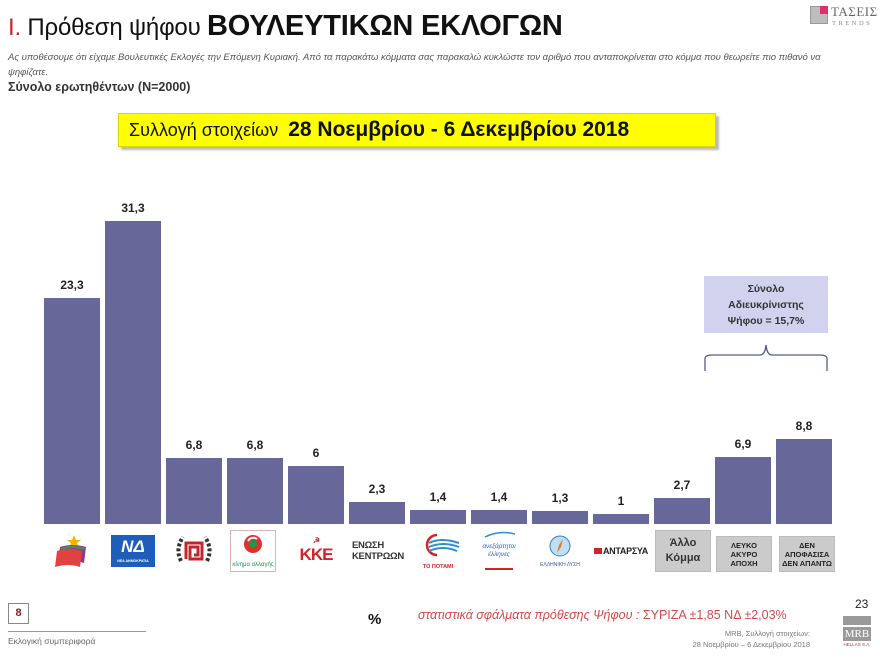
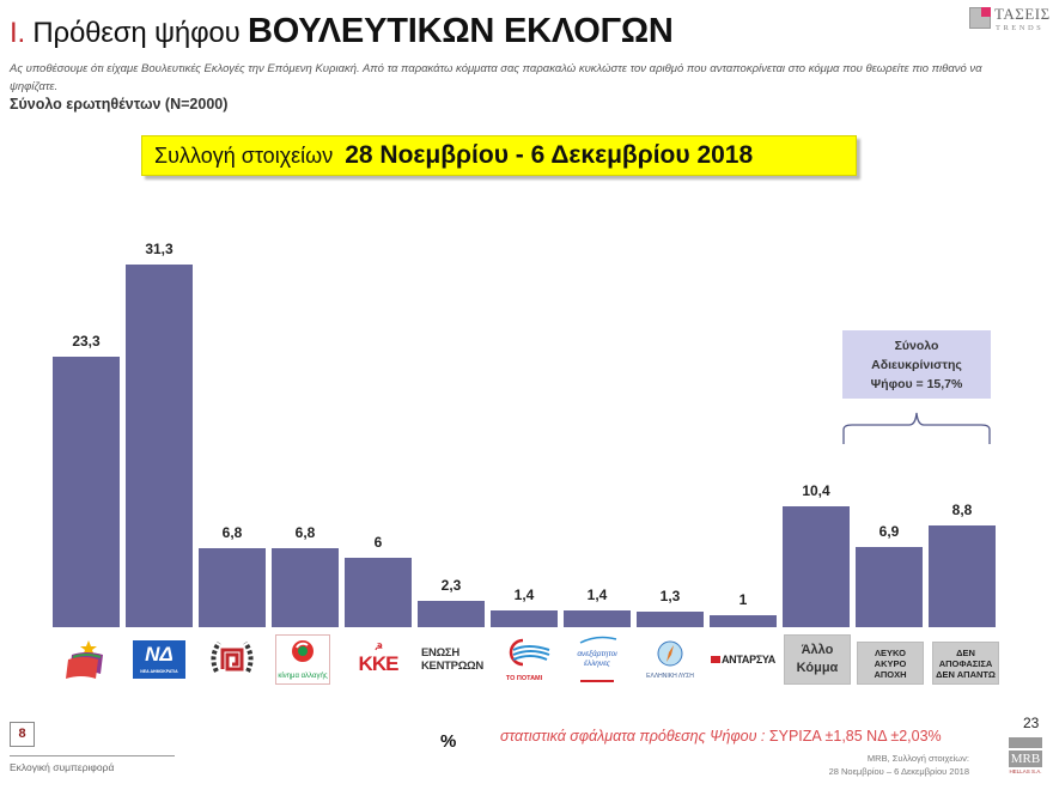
Άλλο Κόμμα: 2,7 -> 10,4
